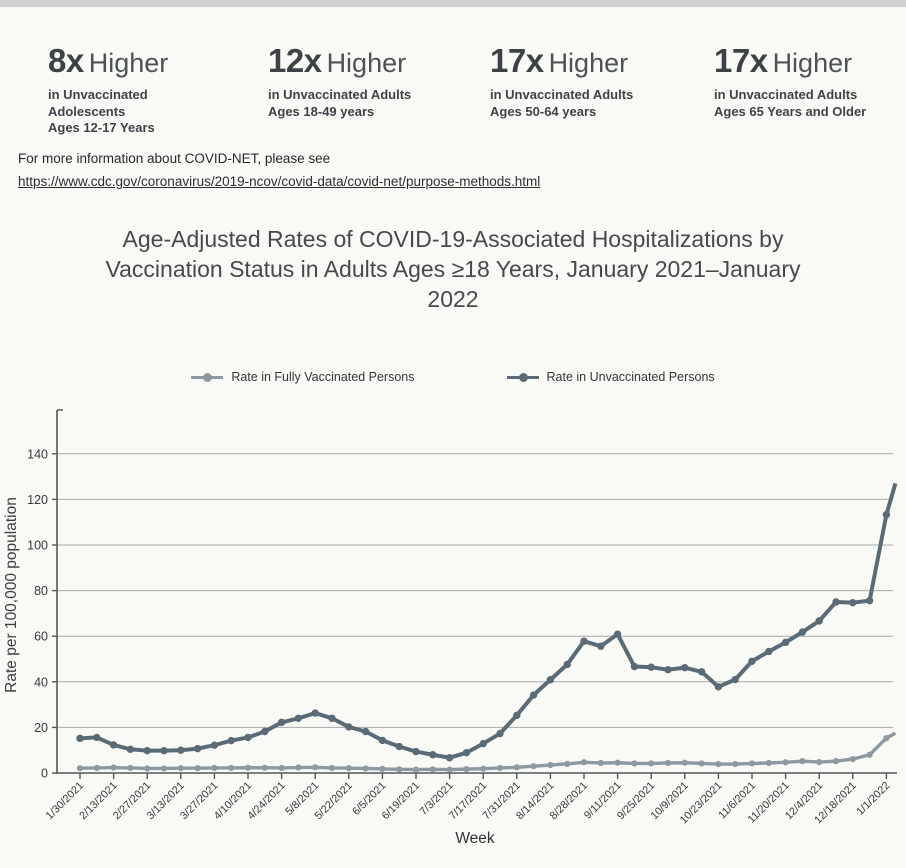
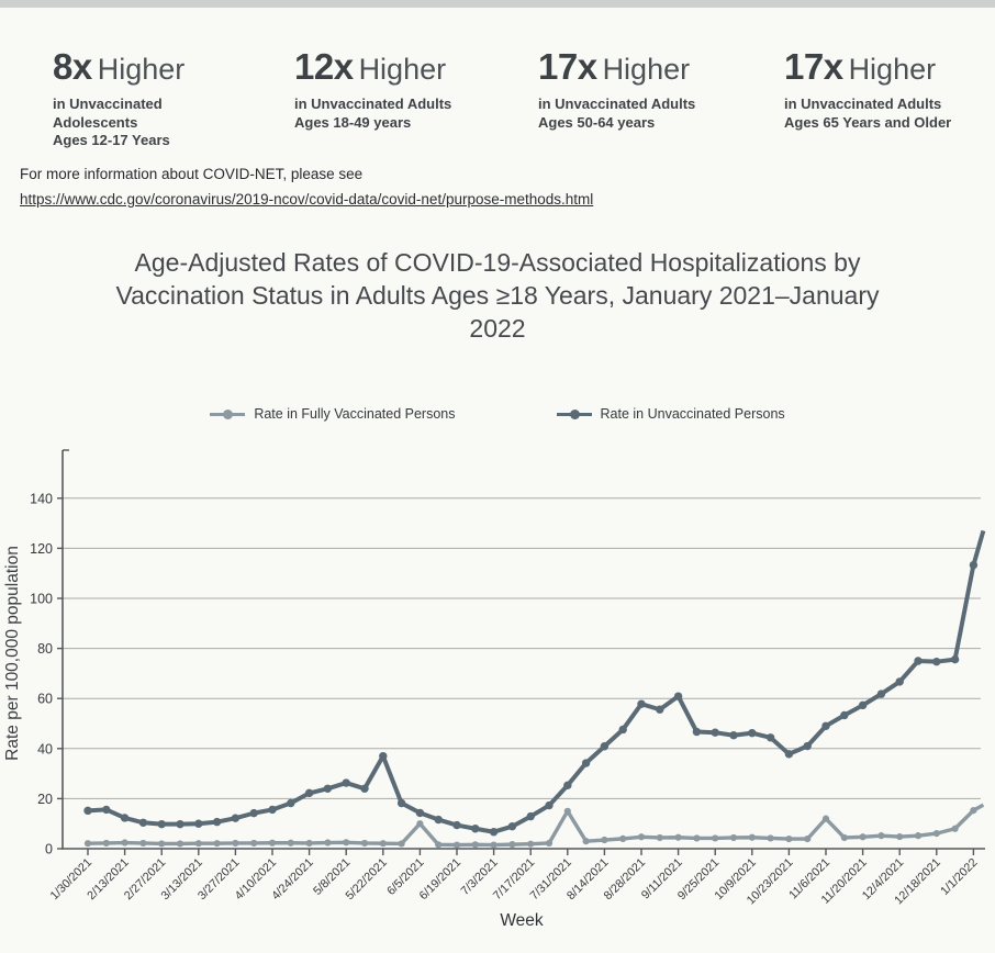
Rate in Unvaccinated Persons/5/22/2021: 20 -> 37
Rate in Fully Vaccinated Persons/6/5/2021: 2 -> 10
Rate in Fully Vaccinated Persons/7/31/2021: 2 -> 15
Rate in Fully Vaccinated Persons/11/6/2021: 4 -> 12
